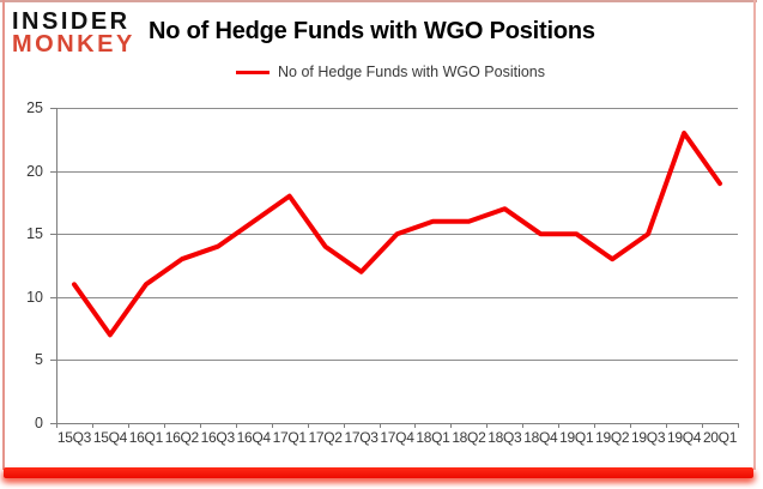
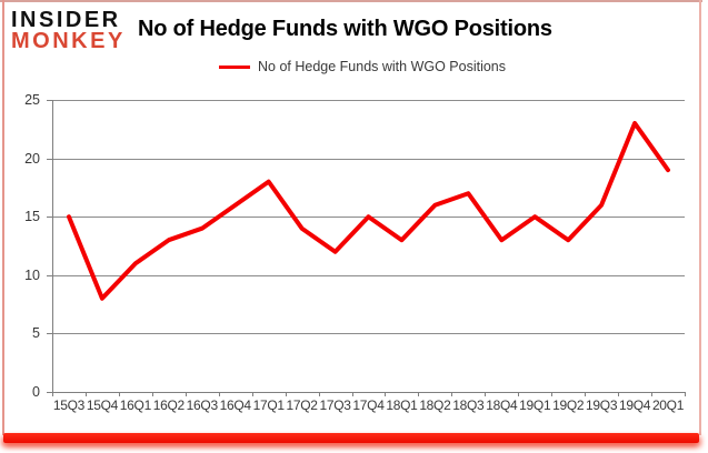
15Q3: 11 -> 15
15Q4: 7 -> 8
18Q1: 16 -> 13
18Q4: 15 -> 13
19Q3: 15 -> 16
